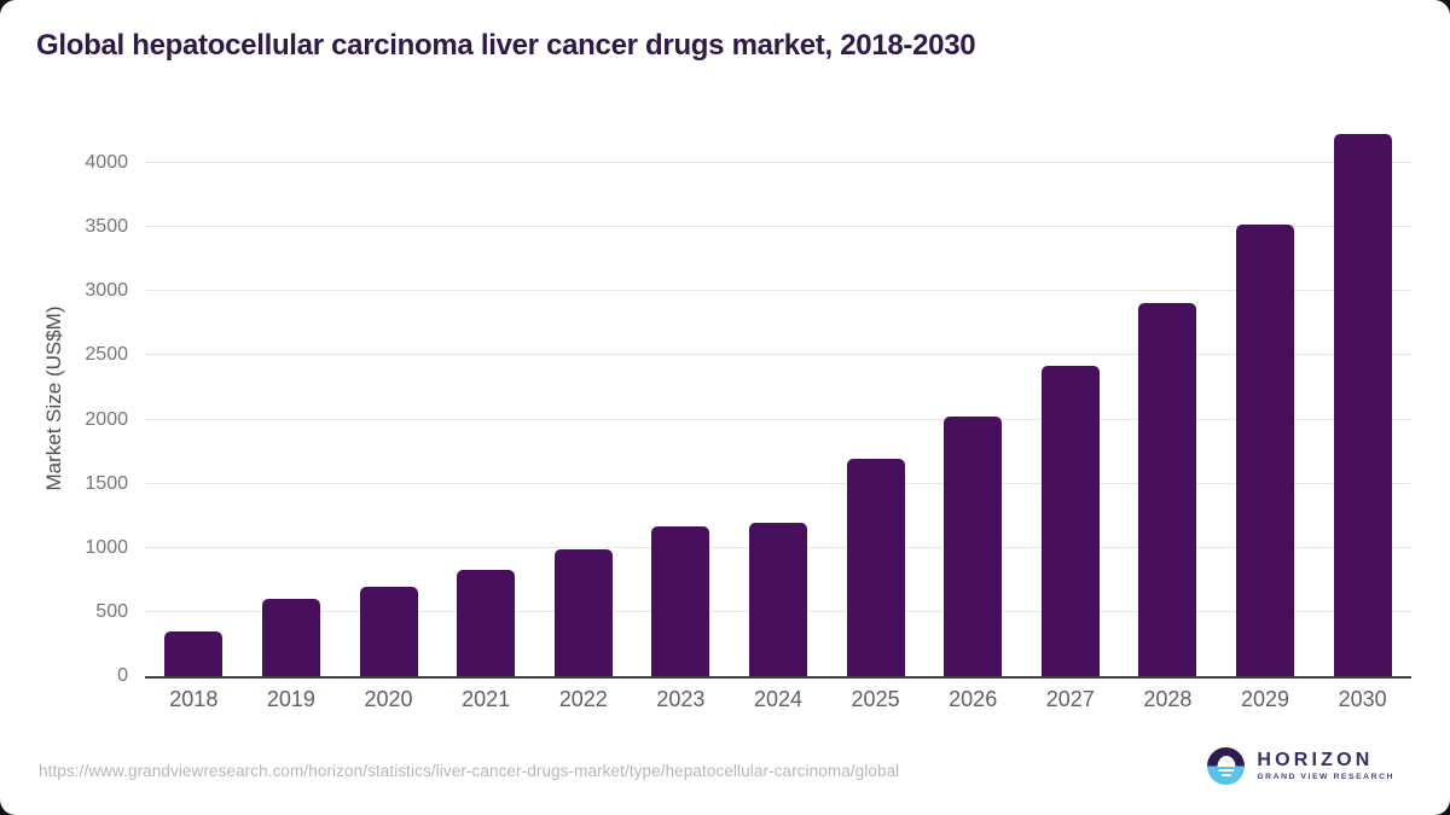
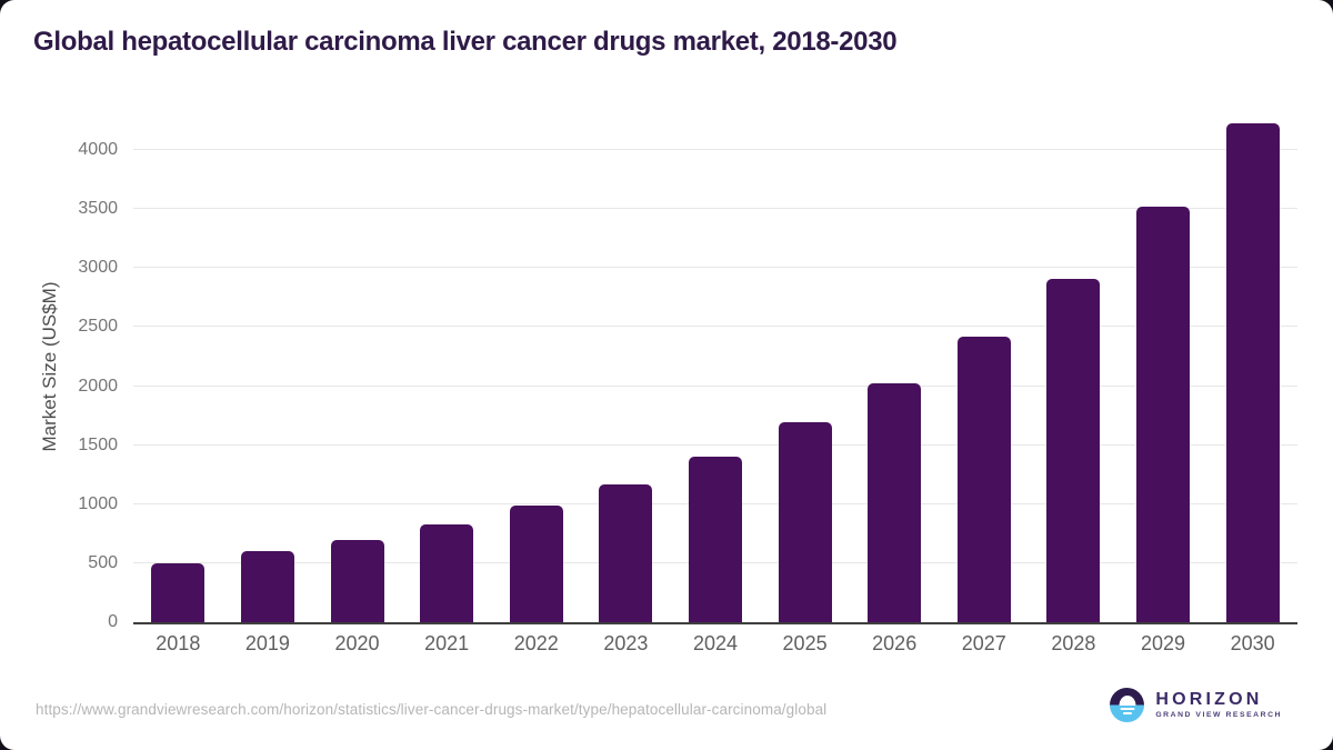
2018: 350 -> 500
2024: 1200 -> 1400
